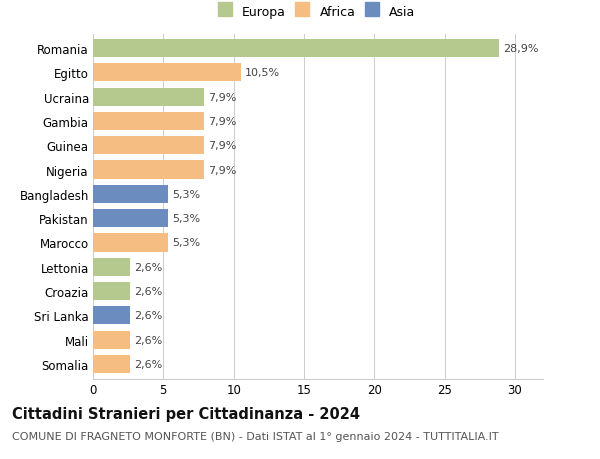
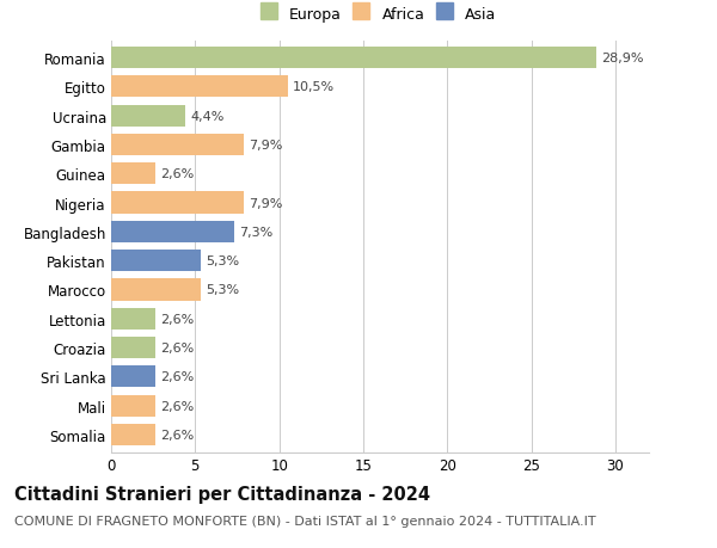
Ucraina: 7,9% -> 4,4%
Guinea: 7,9% -> 2,6%
Bangladesh: 5,3% -> 7,3%
